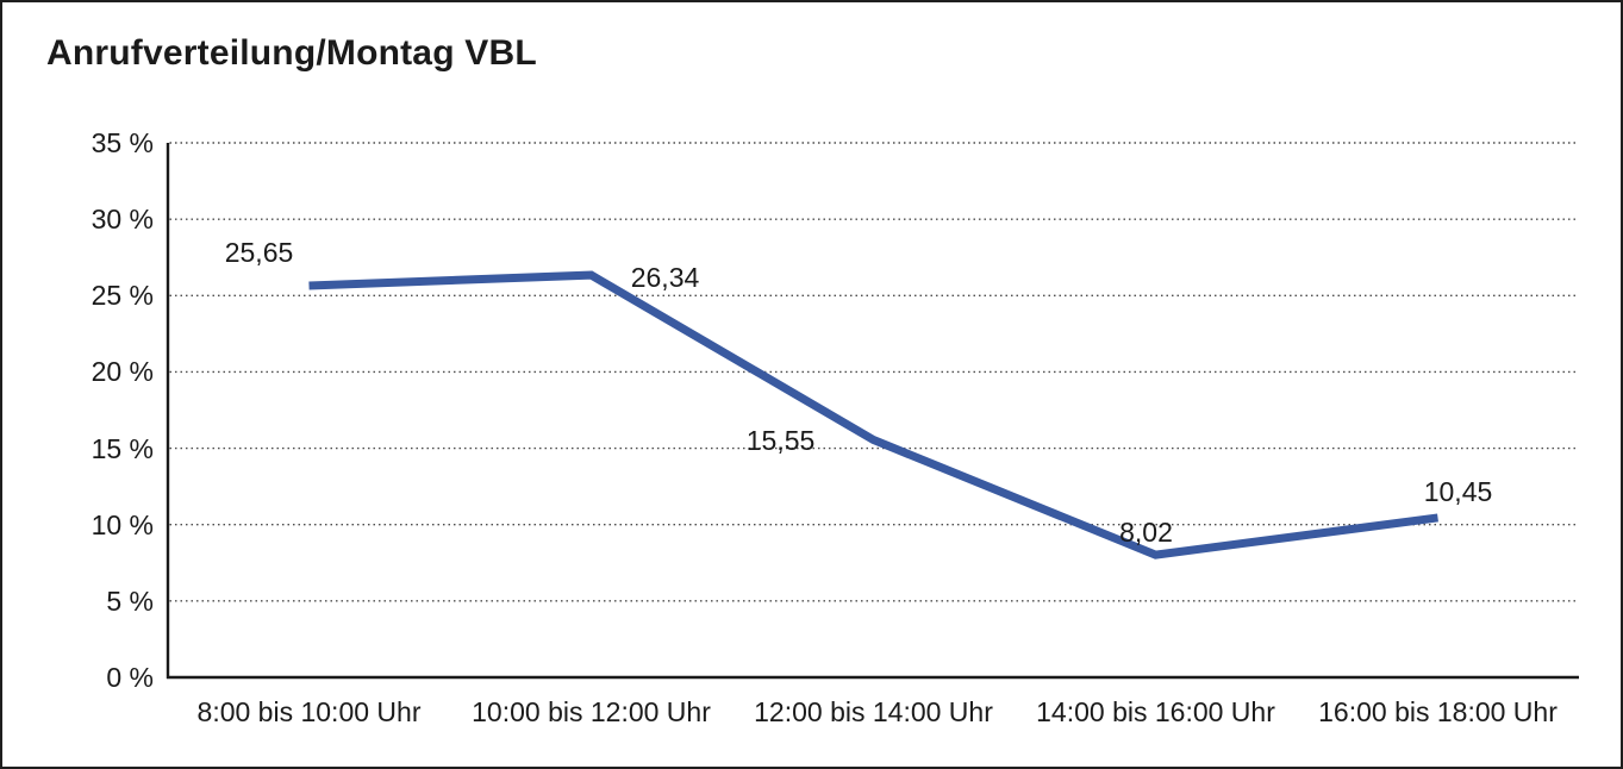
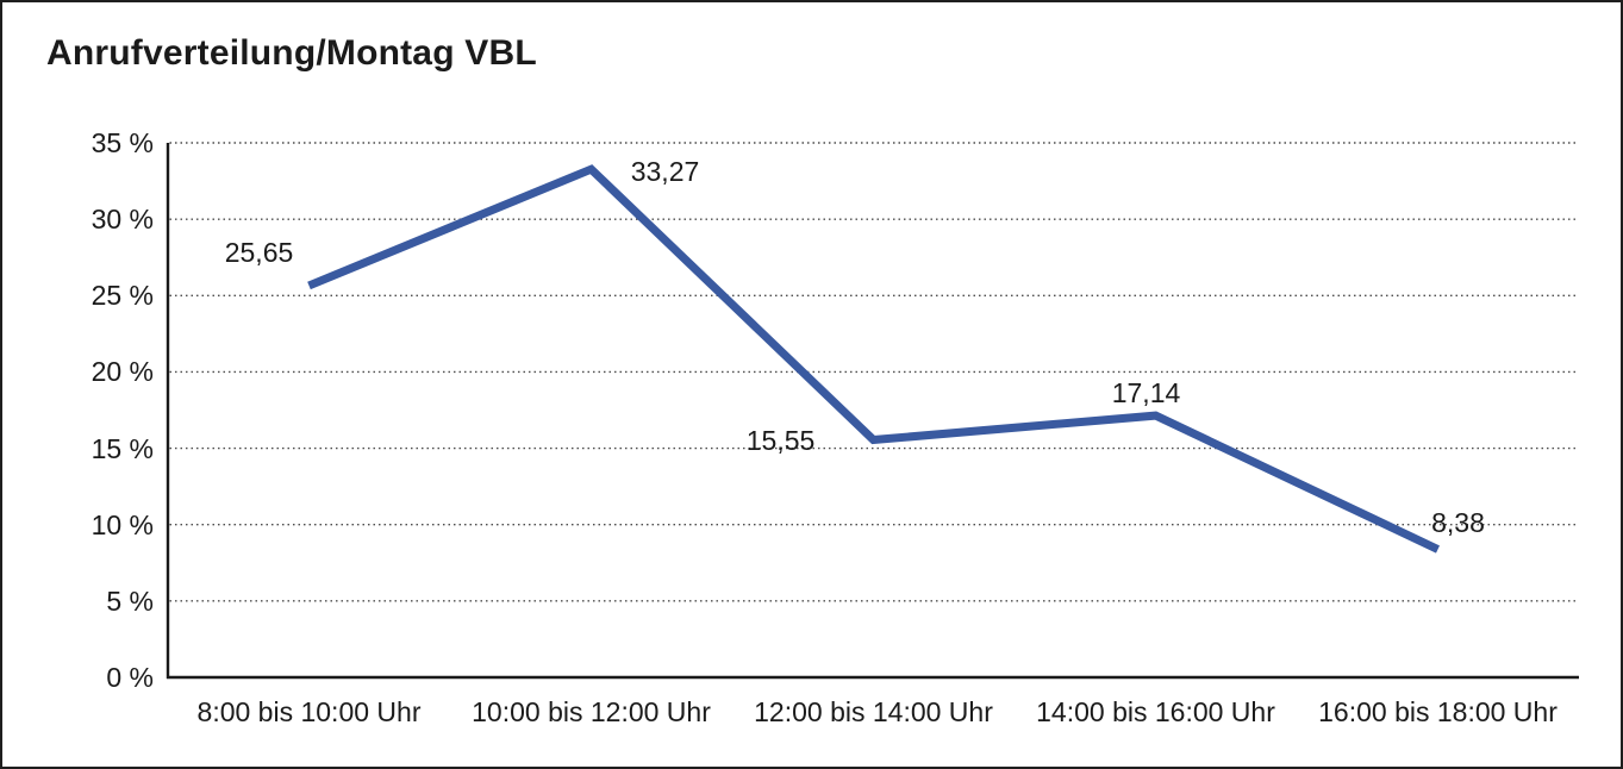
10:00 bis 12:00 Uhr: 26,34 -> 33,27
14:00 bis 16:00 Uhr: 8,02 -> 17,14
16:00 bis 18:00 Uhr: 10,45 -> 8,38
